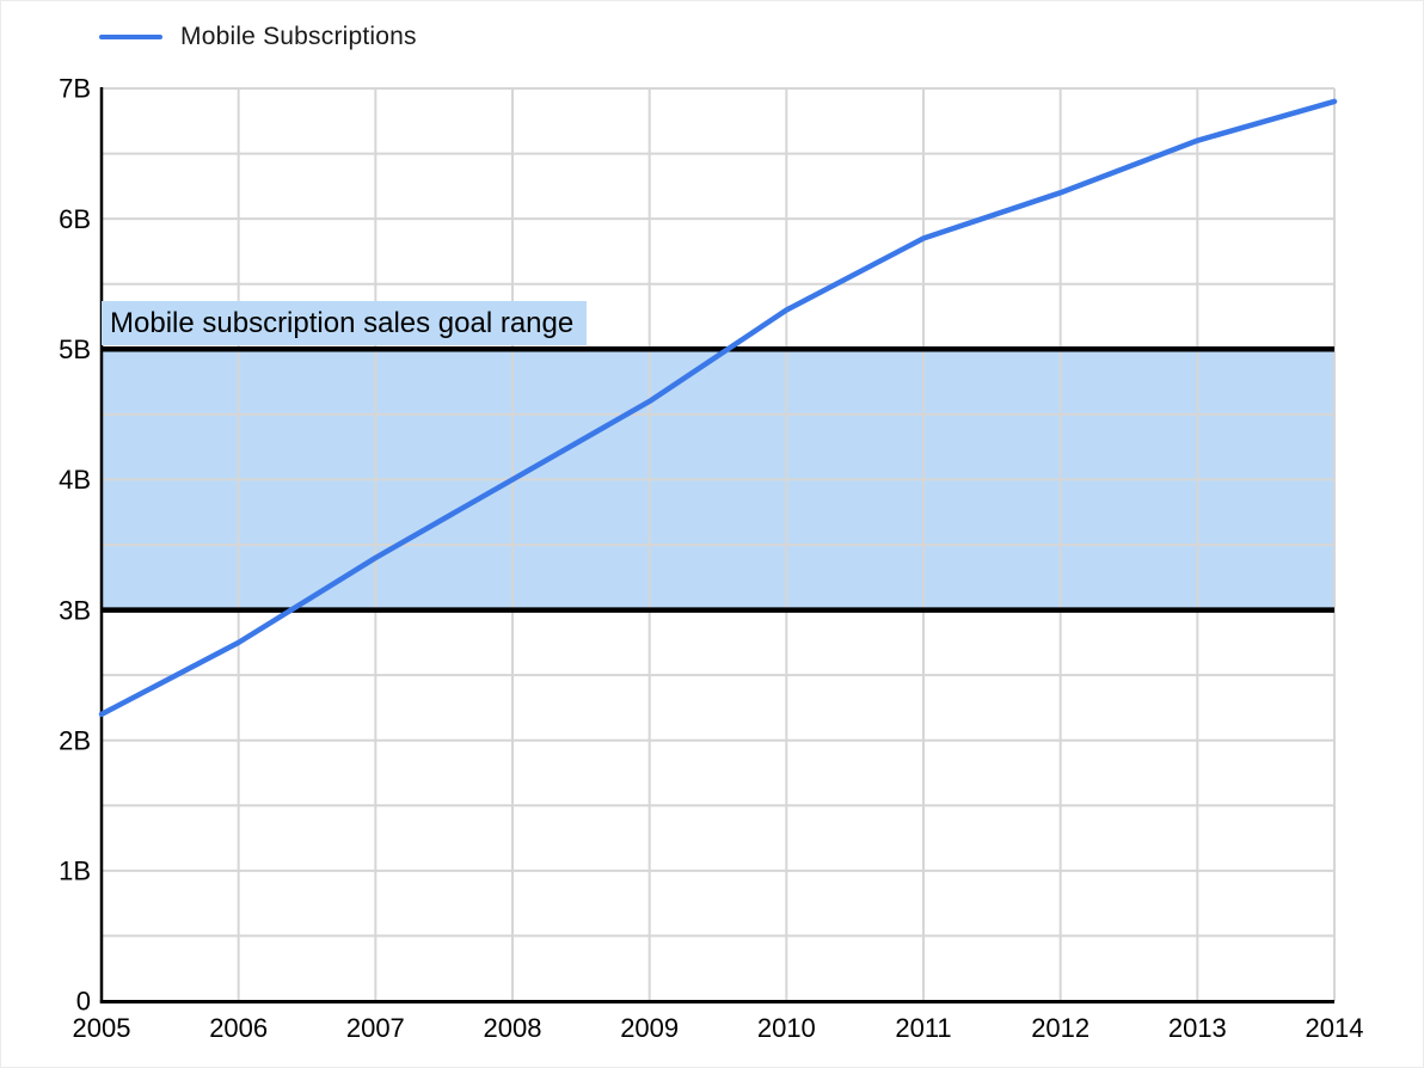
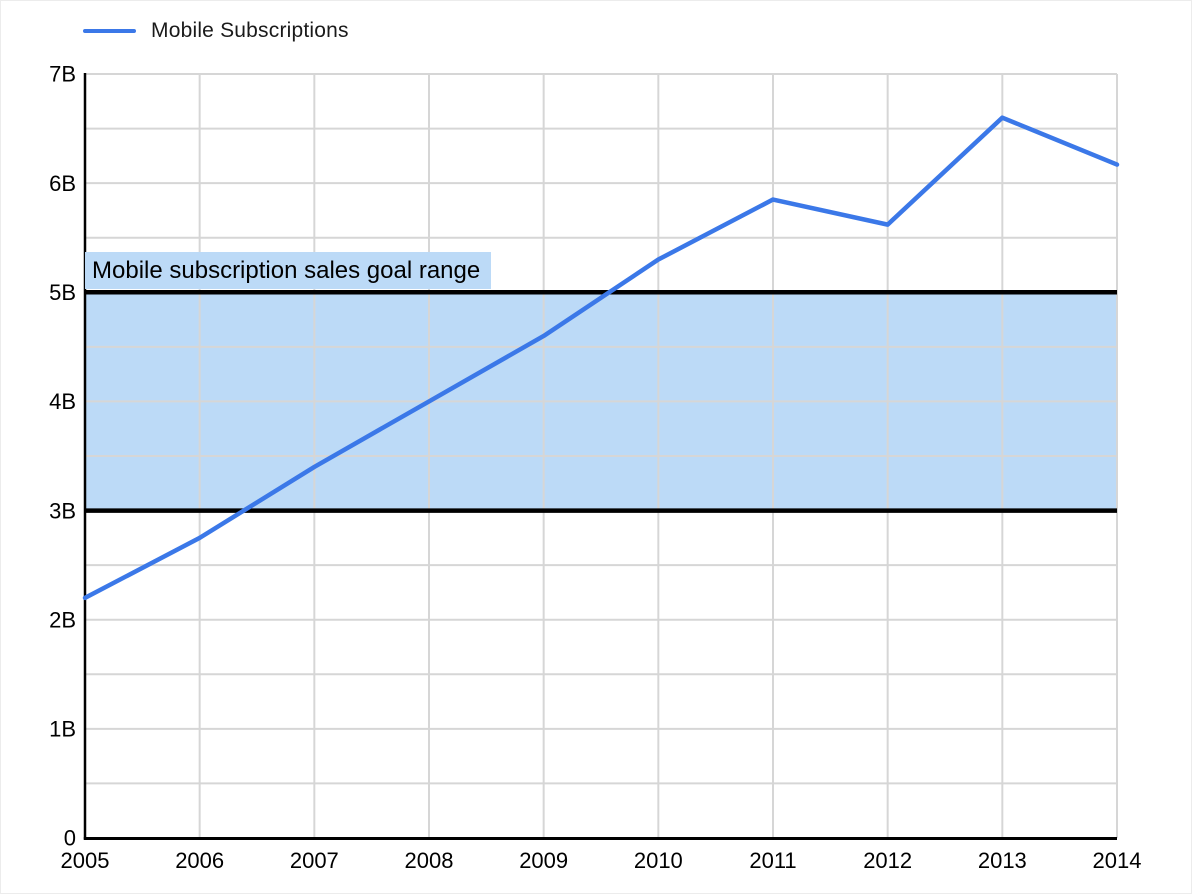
2012: 6.20B -> 5.62B
2014: 6.90B -> 6.17B
